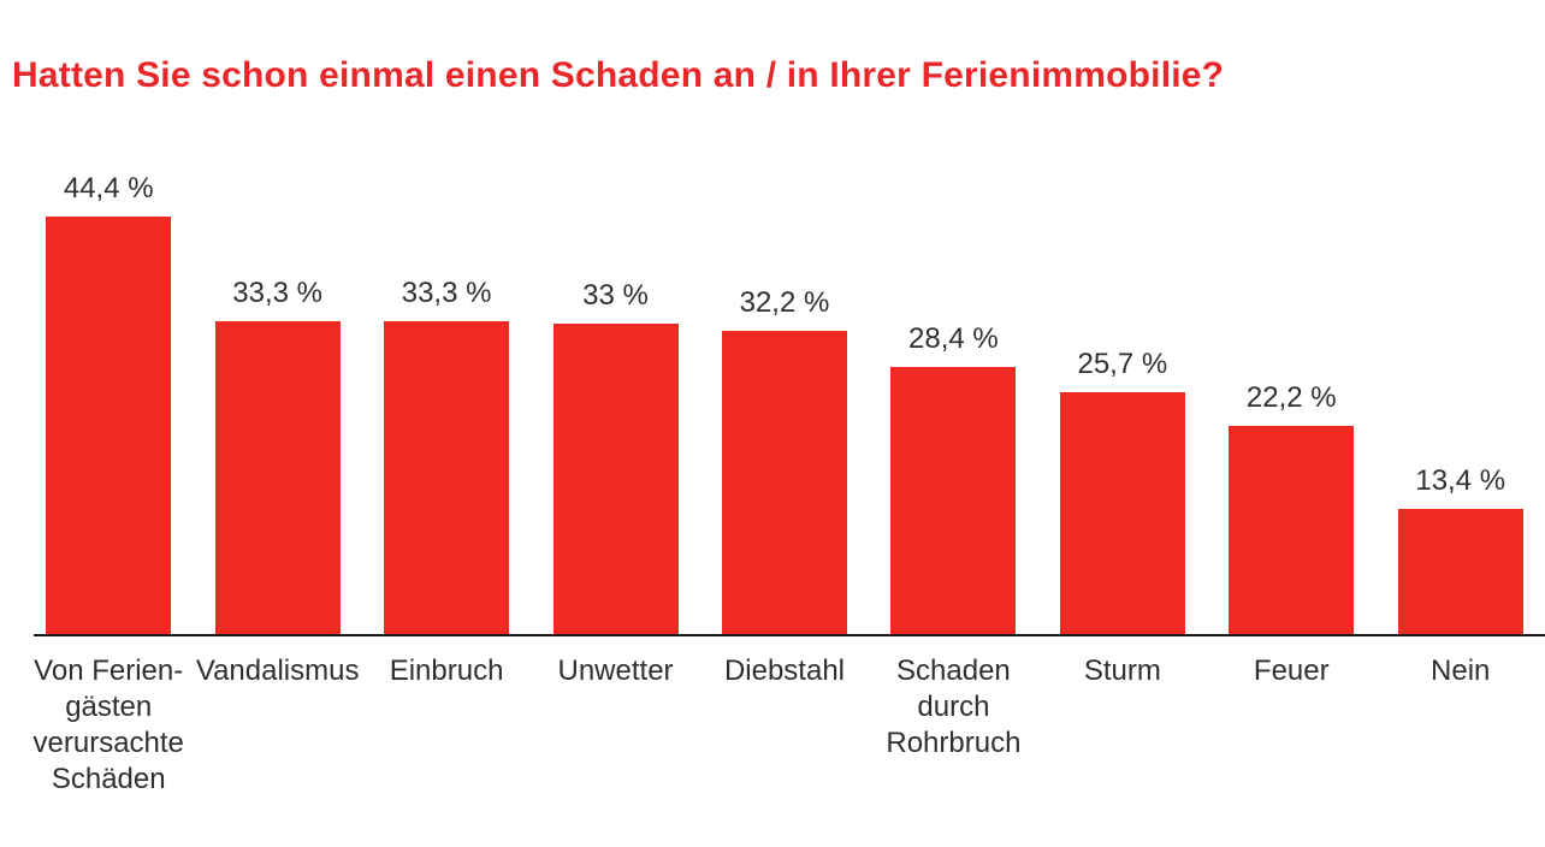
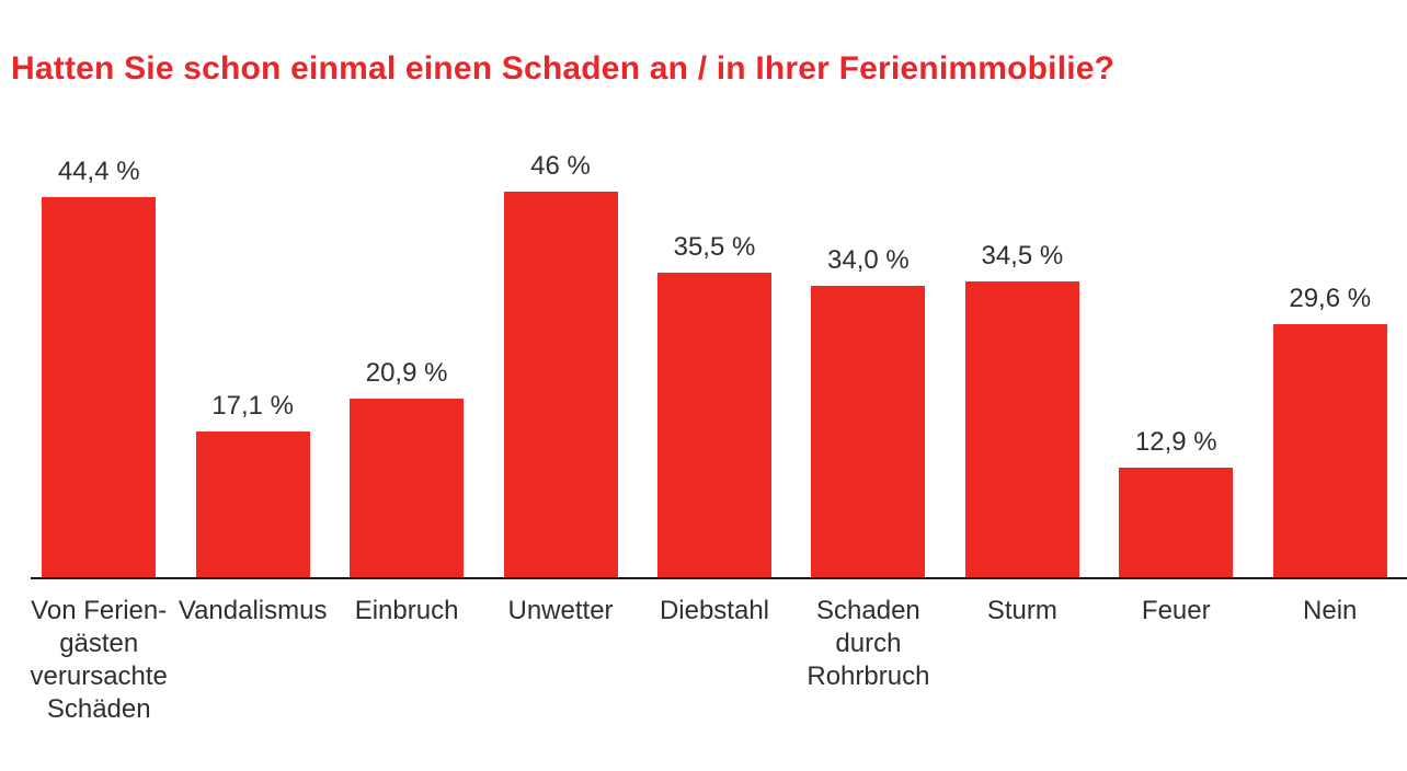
Vandalismus: 33,3 -> 17,1
Einbruch: 33,3 -> 20,9
Unwetter: 33 -> 46
Diebstahl: 32,2 -> 35,5
Schaden durch Rohrbruch: 28,4 -> 34,0
Sturm: 25,7 -> 34,5
Feuer: 22,2 -> 12,9
Nein: 13,4 -> 29,6
